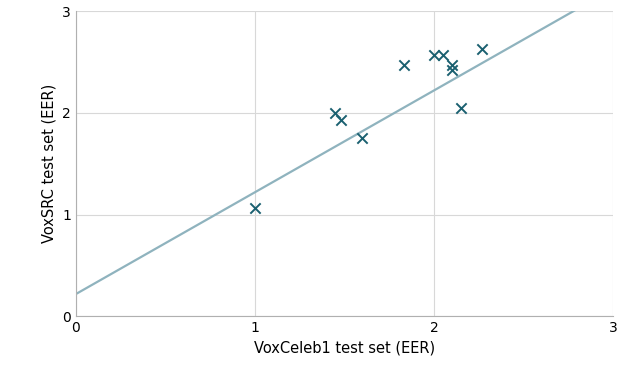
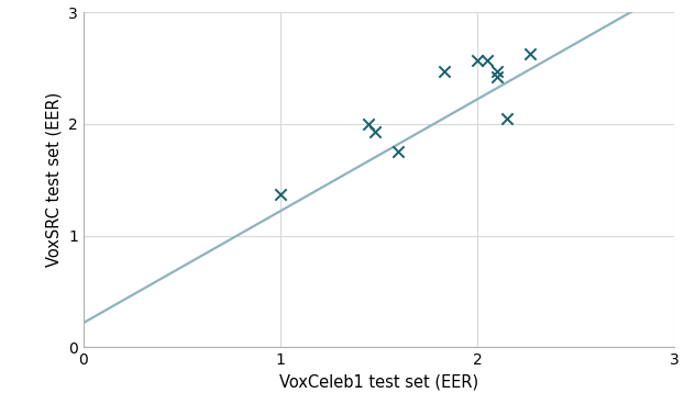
1: 1.07 -> 1.37
